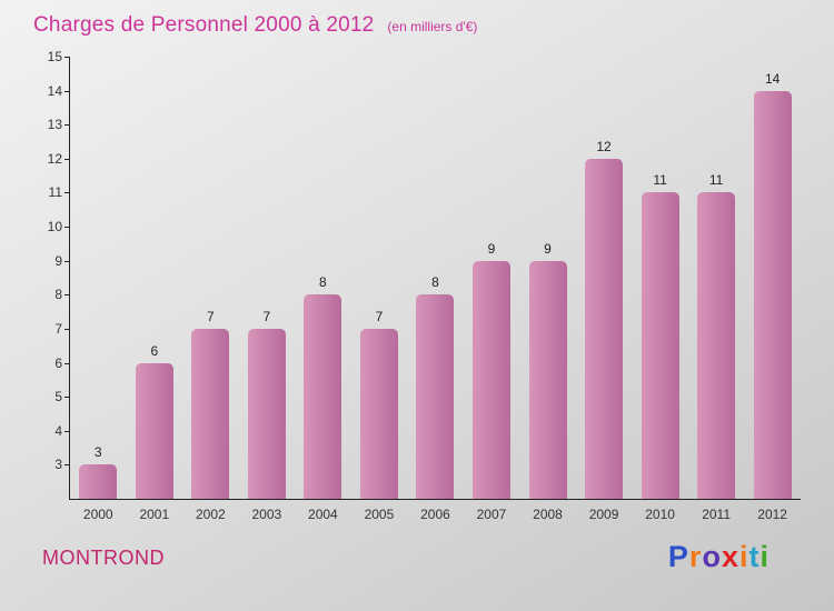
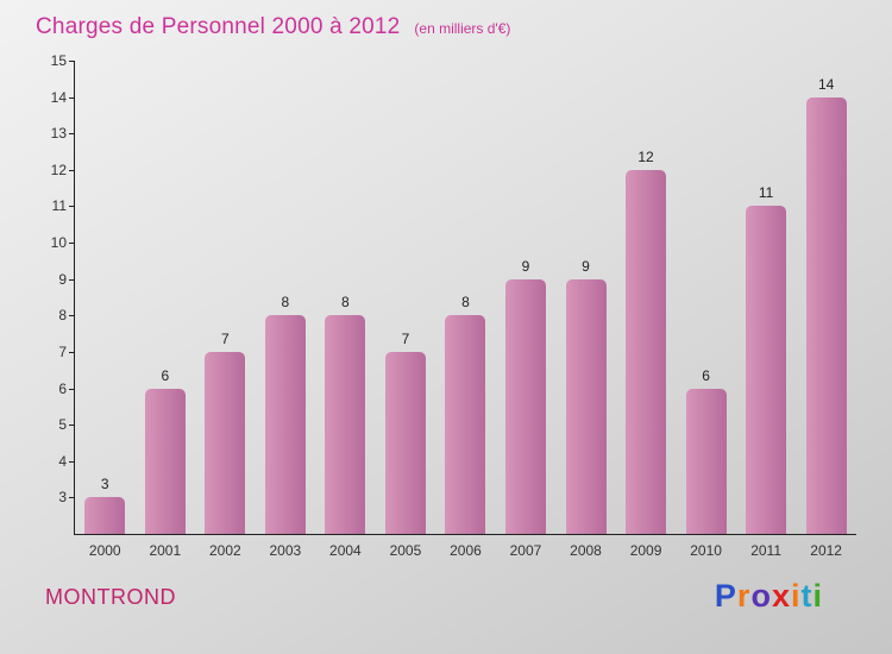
2003: 7 -> 8
2010: 11 -> 6
